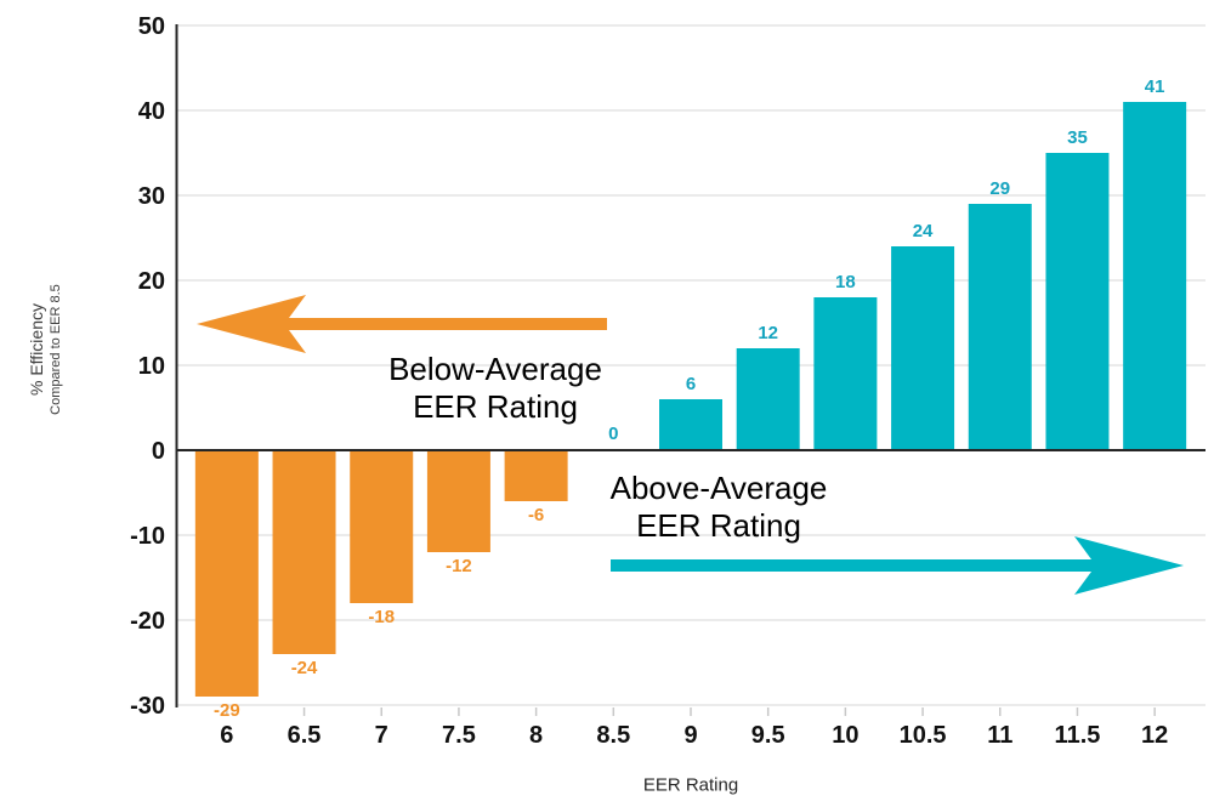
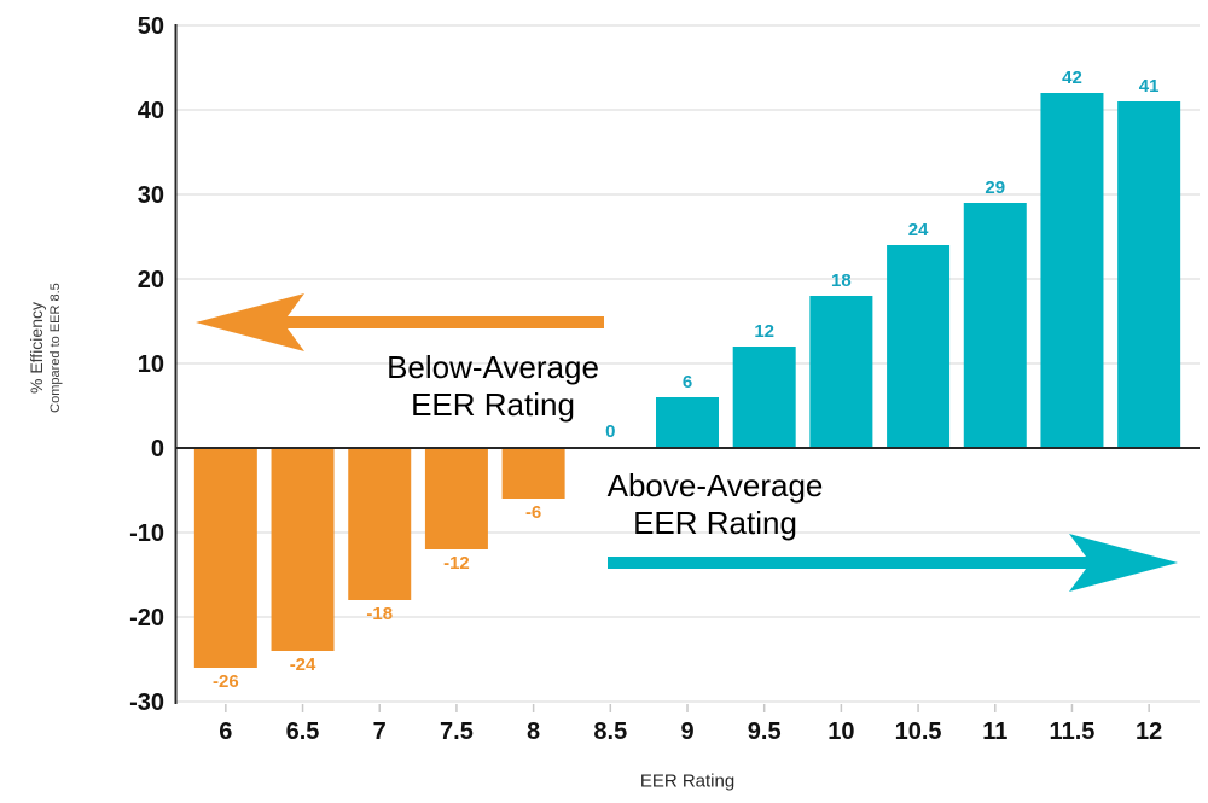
6: -29 -> -26
11.5: 35 -> 42
